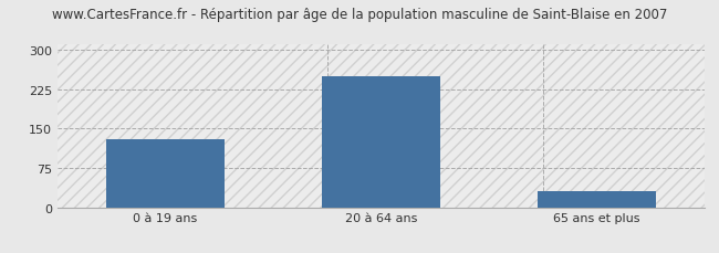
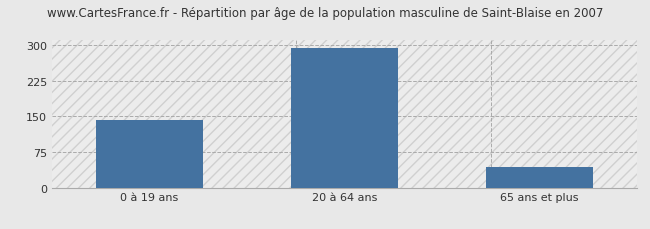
0 à 19 ans: 130 -> 143
20 à 64 ans: 250 -> 293
65 ans et plus: 30 -> 44
